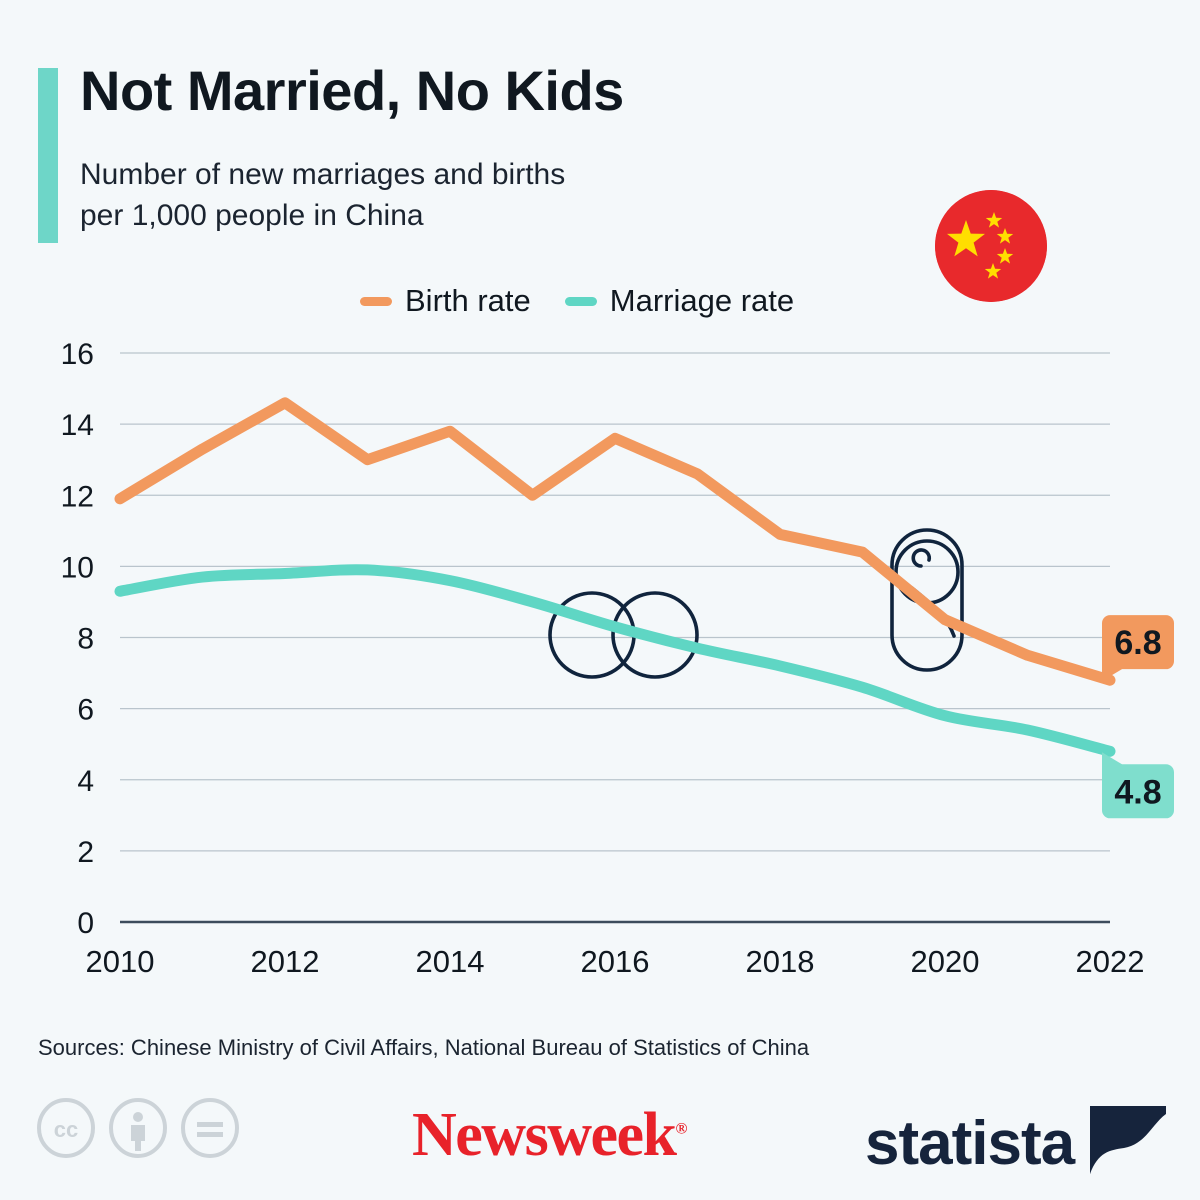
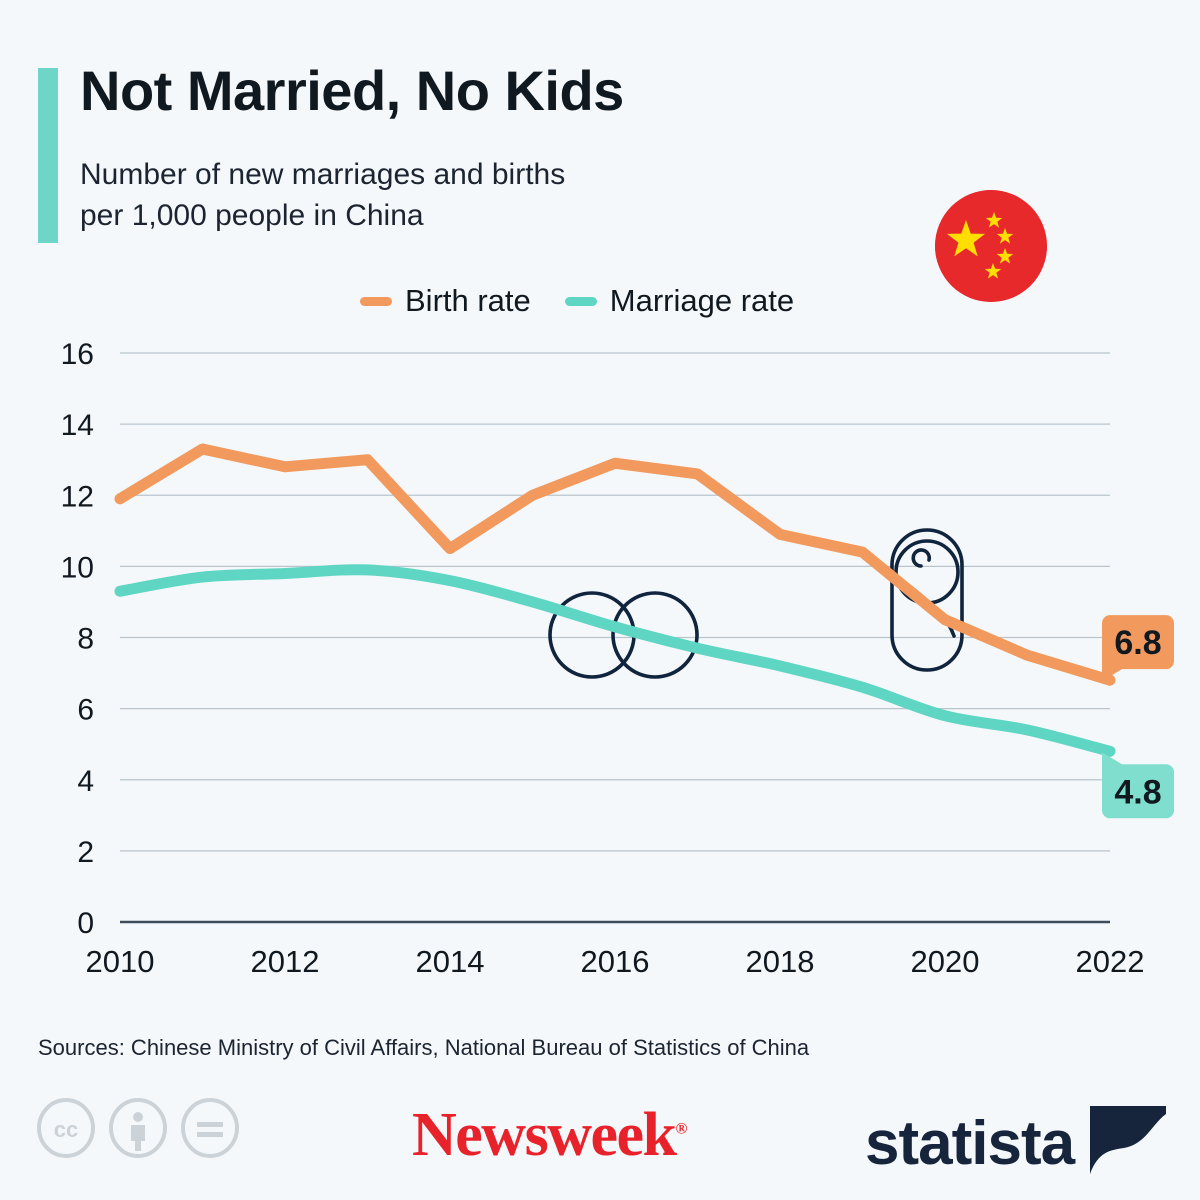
Birth rate/2012: 14.6 -> 12.8
Birth rate/2014: 13.8 -> 10.5
Birth rate/2016: 13.6 -> 12.9
